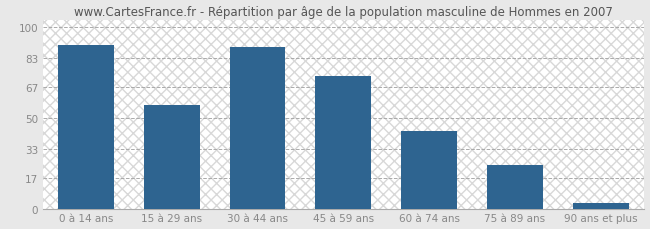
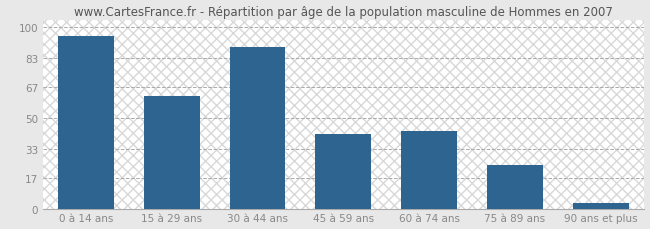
0 à 14 ans: 90 -> 95
15 à 29 ans: 57 -> 62
45 à 59 ans: 73 -> 41
